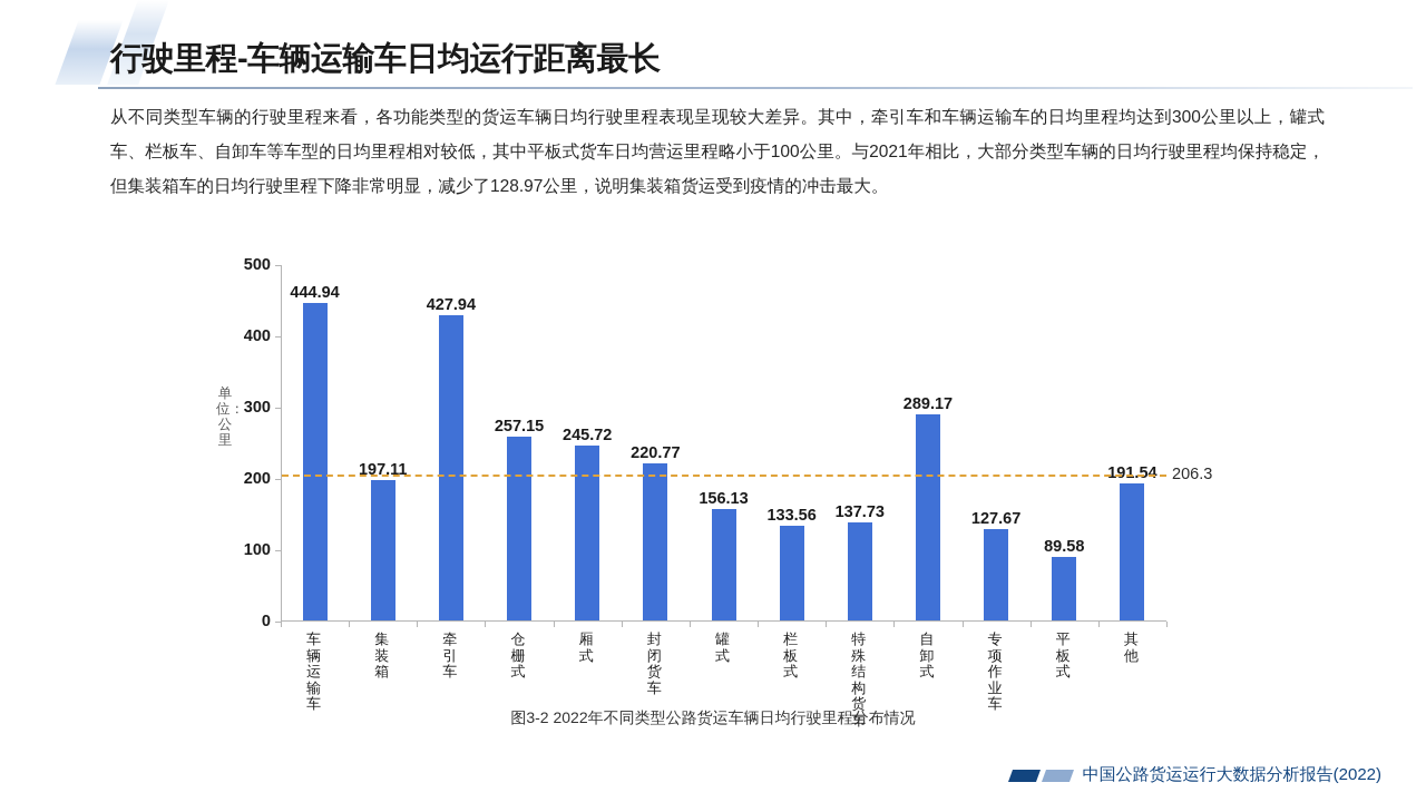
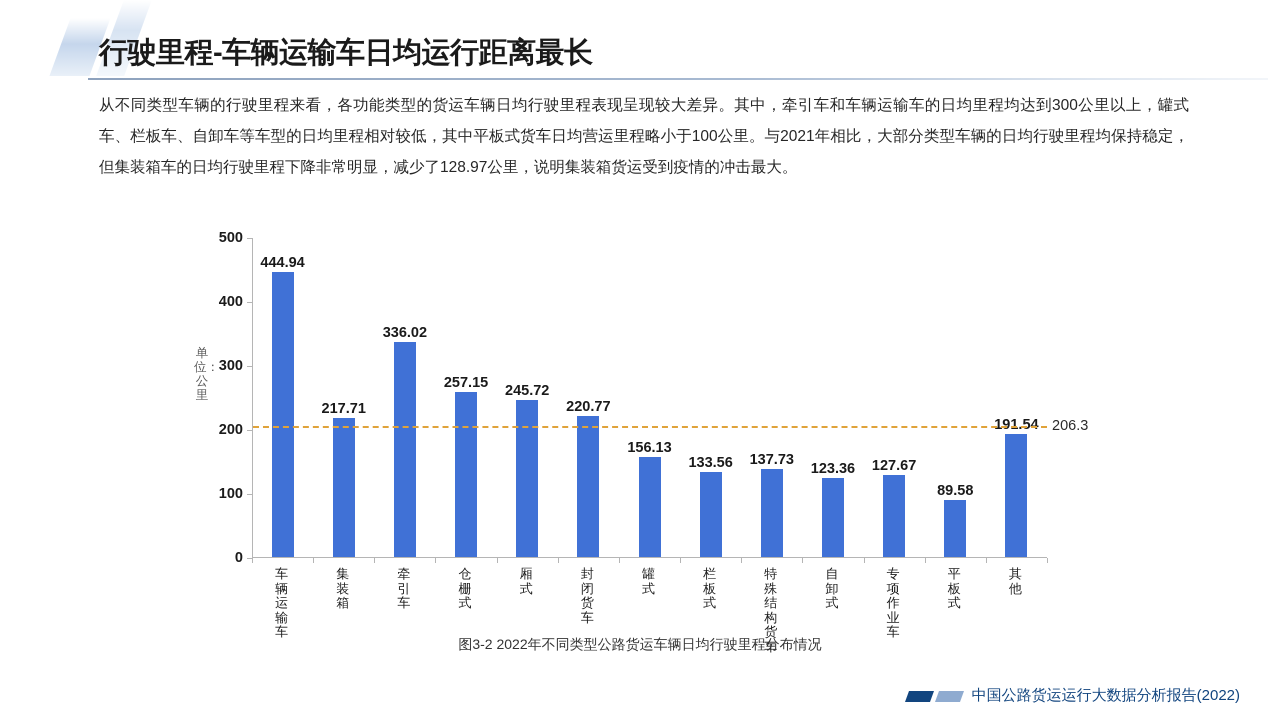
集装箱: 197.11 -> 217.71
牵引车: 427.94 -> 336.02
自卸式: 289.17 -> 123.36
